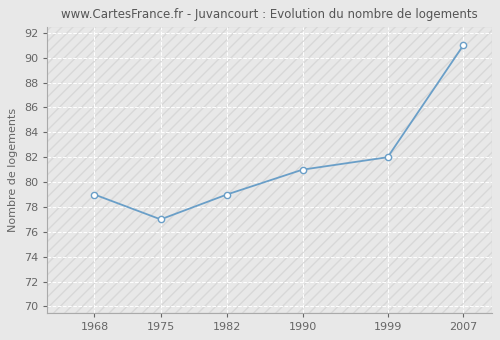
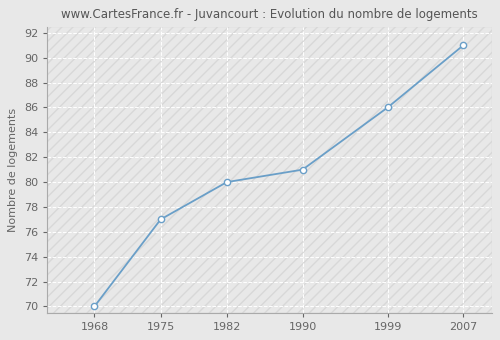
1968: 79 -> 70
1982: 79 -> 80
1999: 82 -> 86
